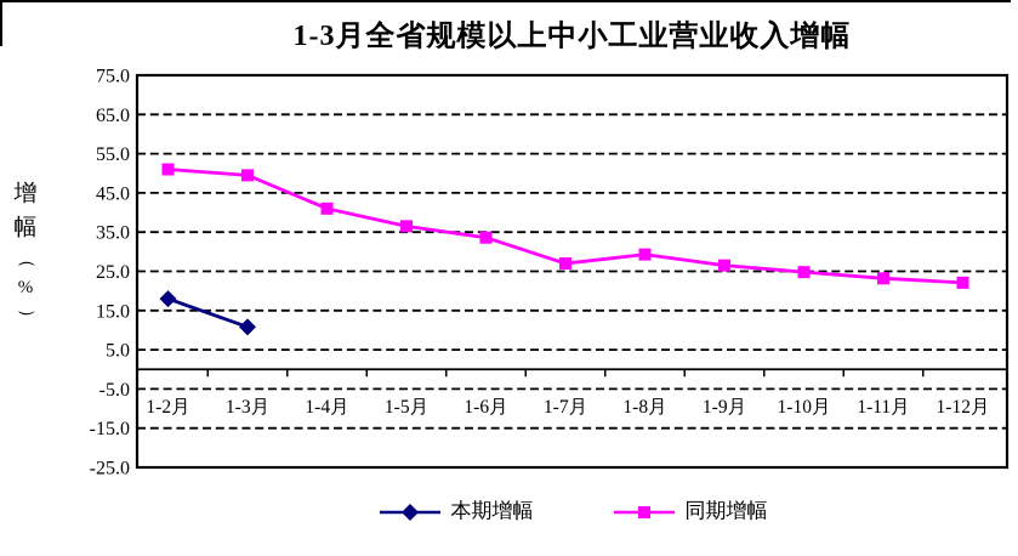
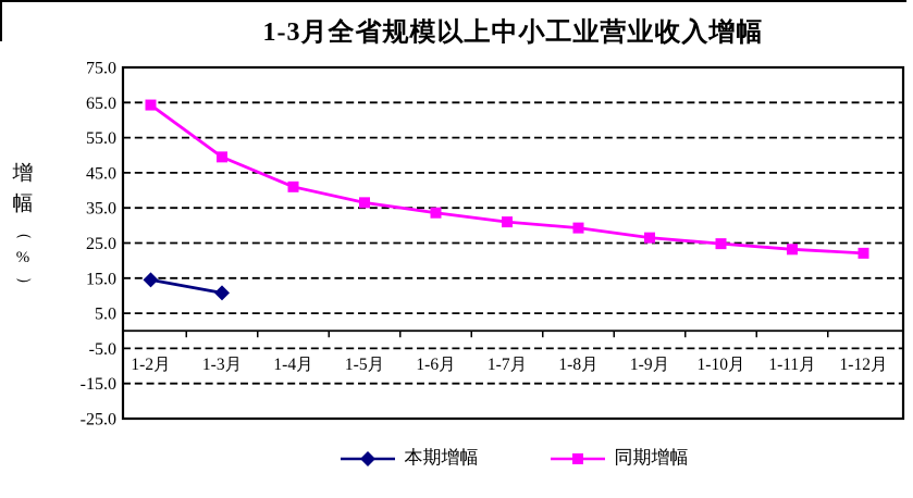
本期增幅/1-2月: 18 -> 14
同期增幅/1-2月: 51 -> 64
同期增幅/1-7月: 27 -> 31
